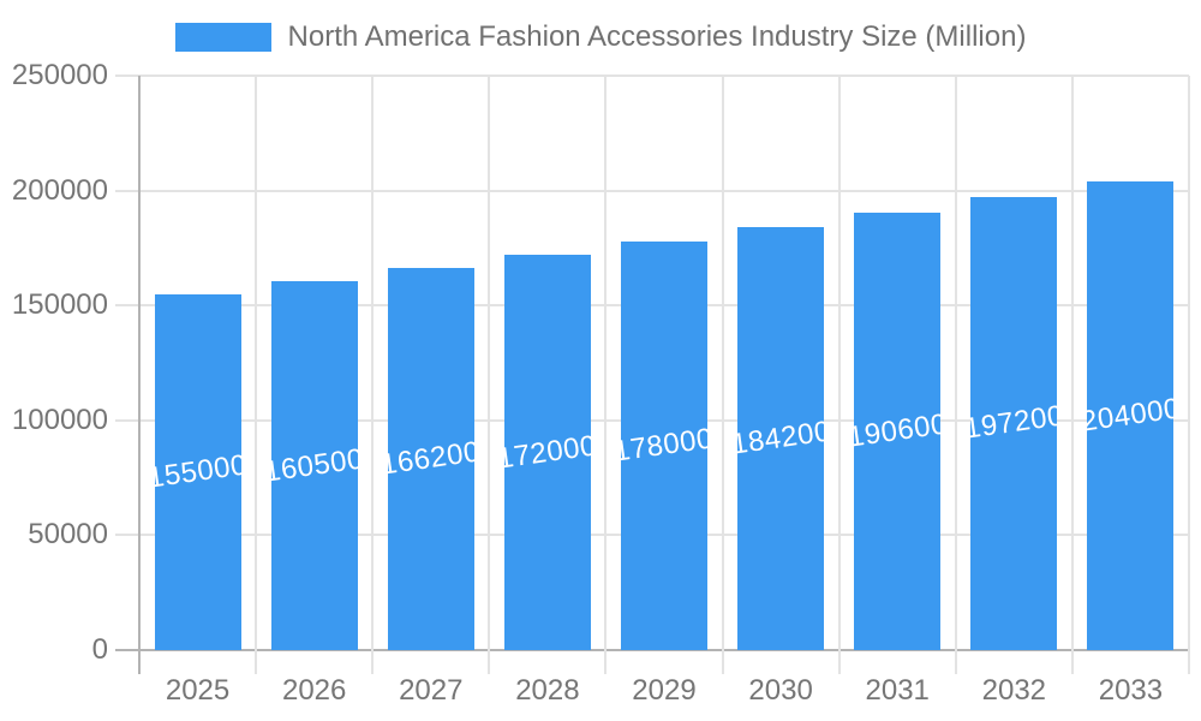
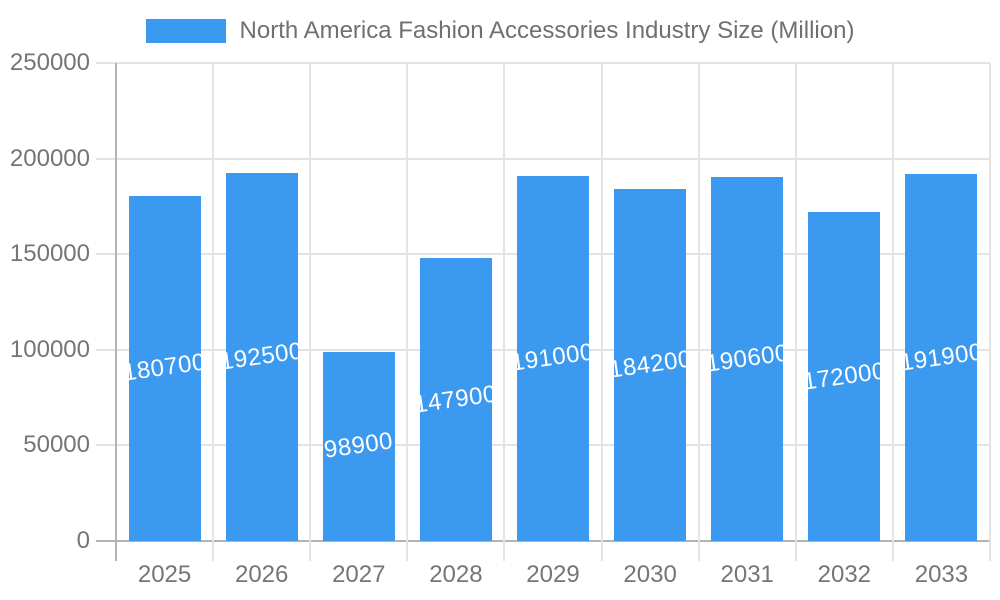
2025: 155000 -> 180700
2026: 160500 -> 192500
2027: 166200 -> 98900
2028: 172000 -> 147900
2029: 178000 -> 191000
2032: 197200 -> 172000
2033: 204000 -> 191900
